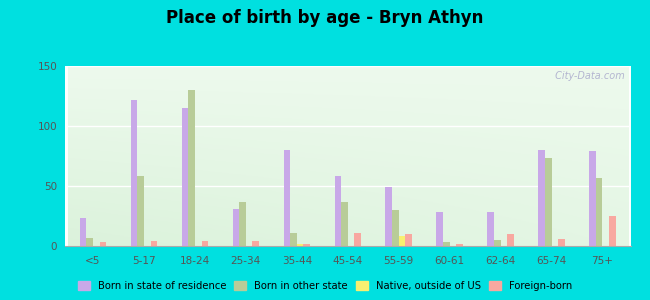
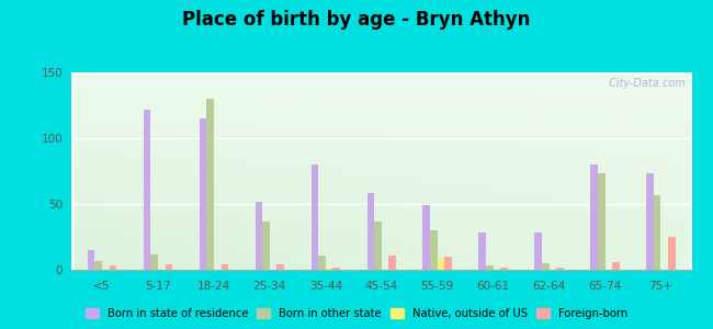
Born in state of residence/<5: 23 -> 15
Born in other state/5-17: 58 -> 12
Born in state of residence/25-34: 31 -> 52
Foreign-born/62-64: 10 -> 2
Born in state of residence/75+: 79 -> 73
